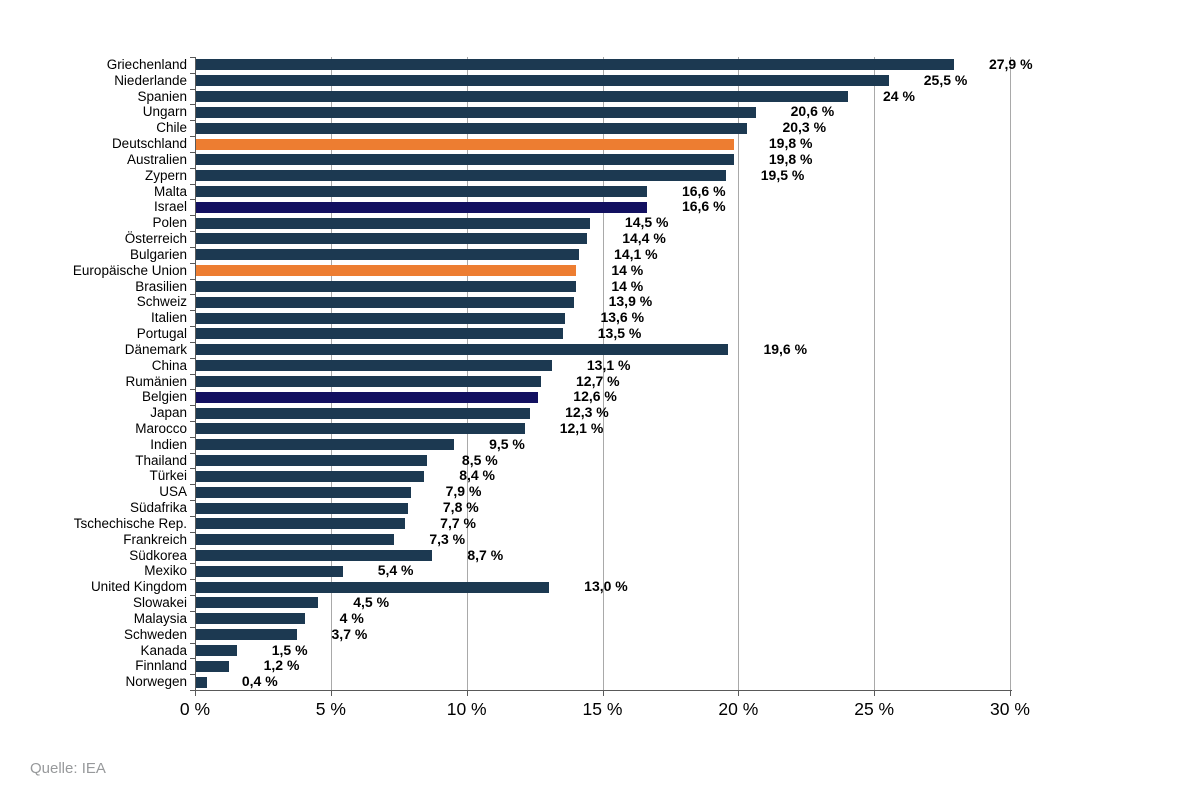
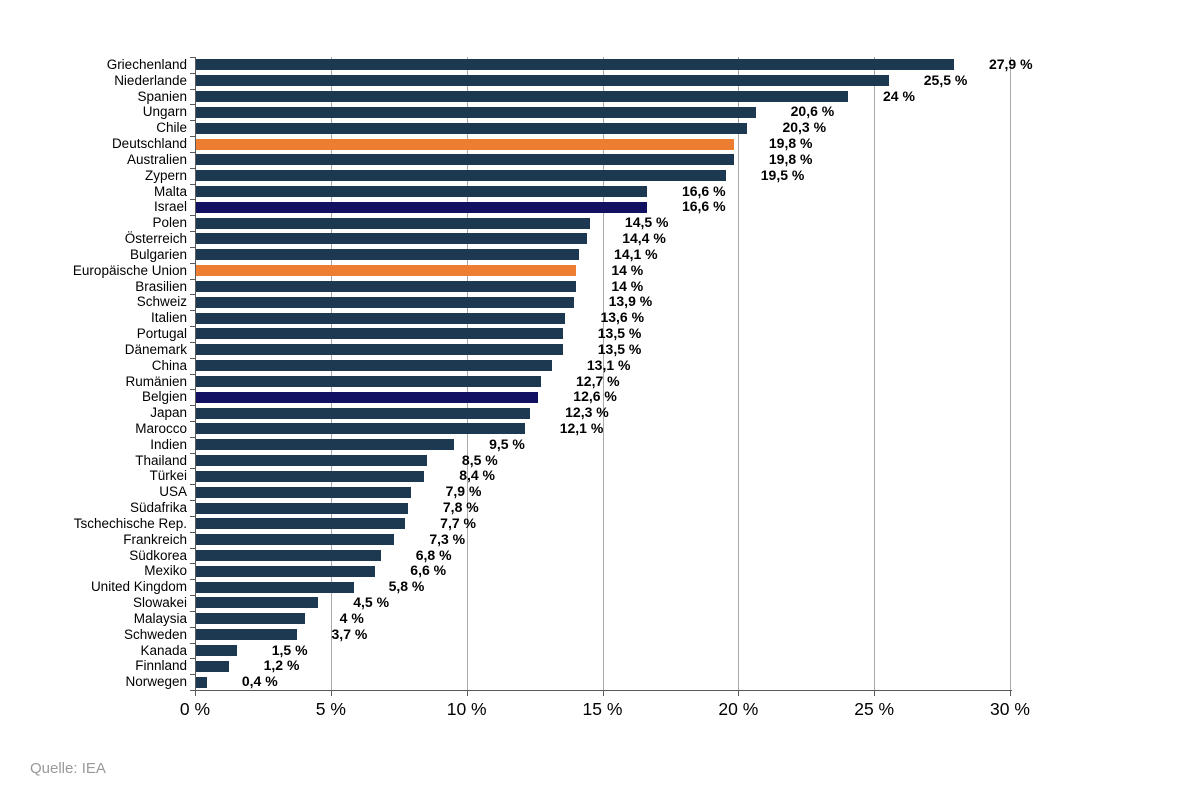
Dänemark: 19,6 -> 13,5
Südkorea: 8,7 -> 6,8
Mexiko: 5,4 -> 6,6
United Kingdom: 13,0 -> 5,8
